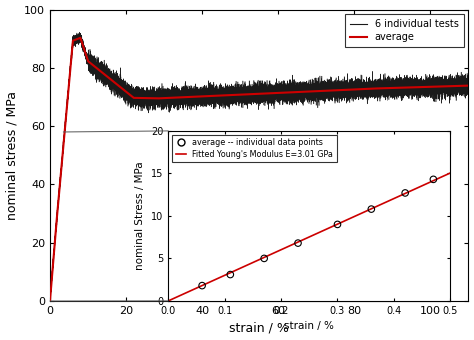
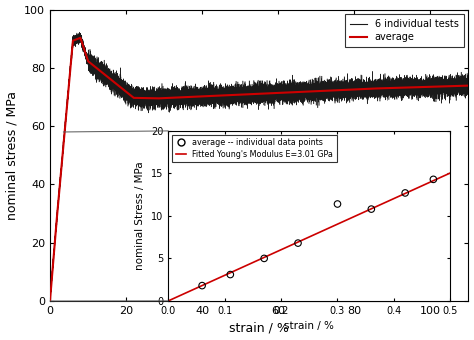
average -- individual data points/0.3: 9.0 -> 11.4
